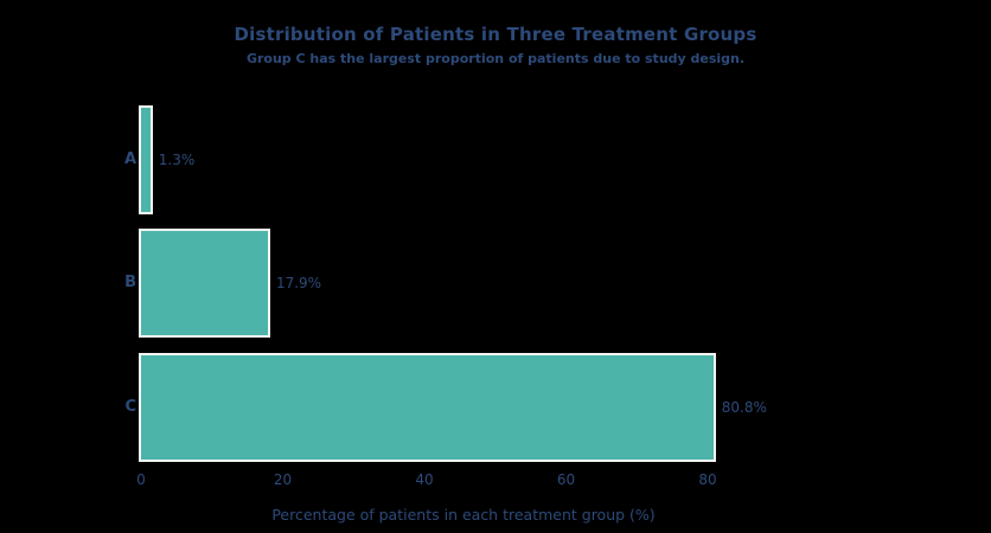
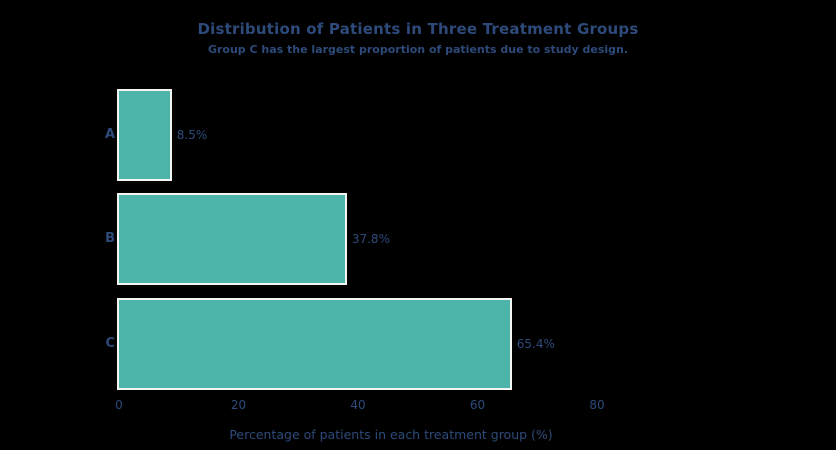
A: 1.3% -> 8.5%
B: 17.9% -> 37.8%
C: 80.8% -> 65.4%
